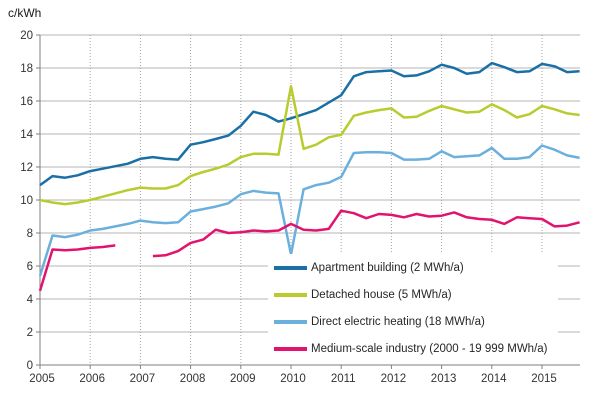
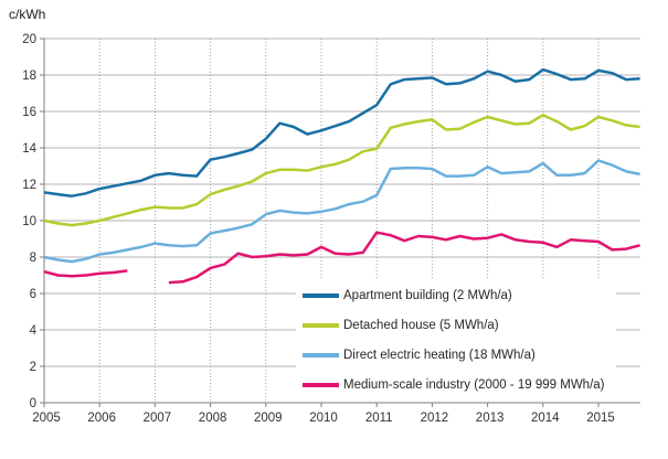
Apartment building (2 MWh/a)/2005: 10.9 -> 11.6
Direct electric heating (18 MWh/a)/2005: 5.4 -> 8.0
Medium-scale industry (2000 - 19 999 MWh/a)/2005: 4.5 -> 7.2
Detached house (5 MWh/a)/2010: 16.9 -> 12.9
Direct electric heating (18 MWh/a)/2010: 6.7 -> 10.5
